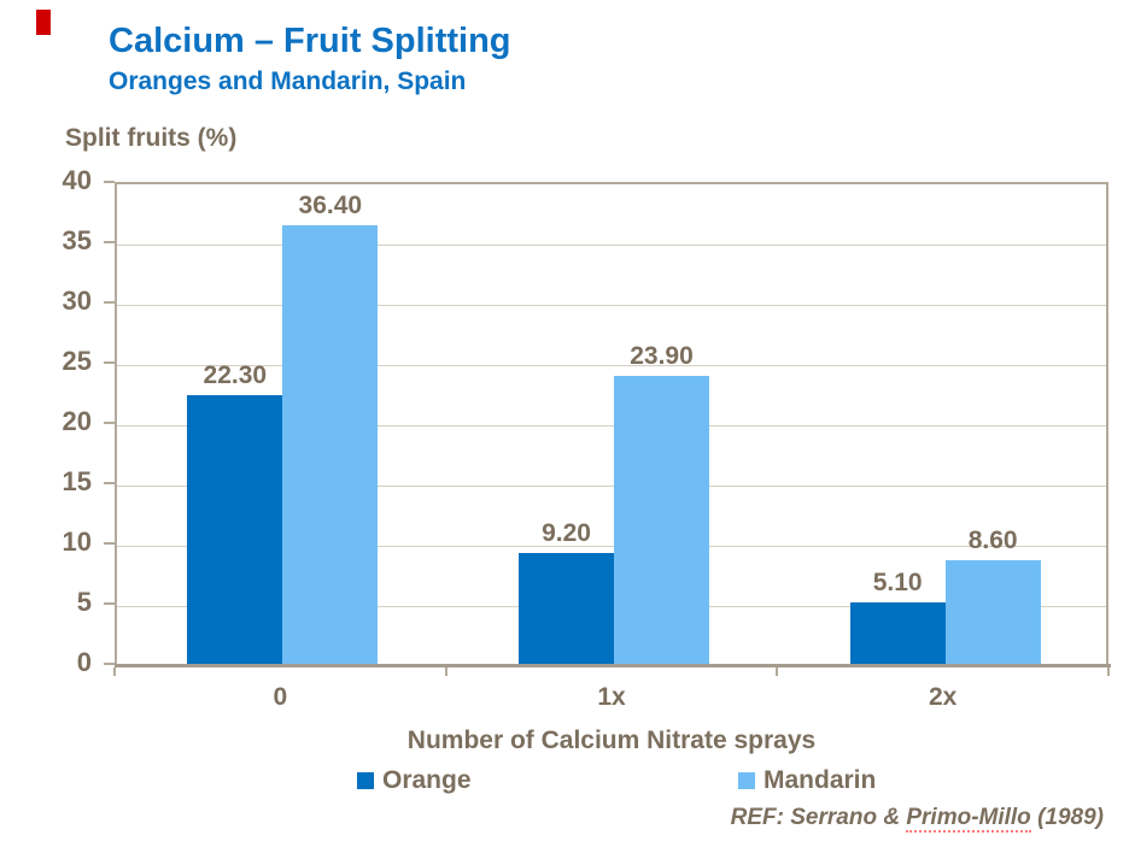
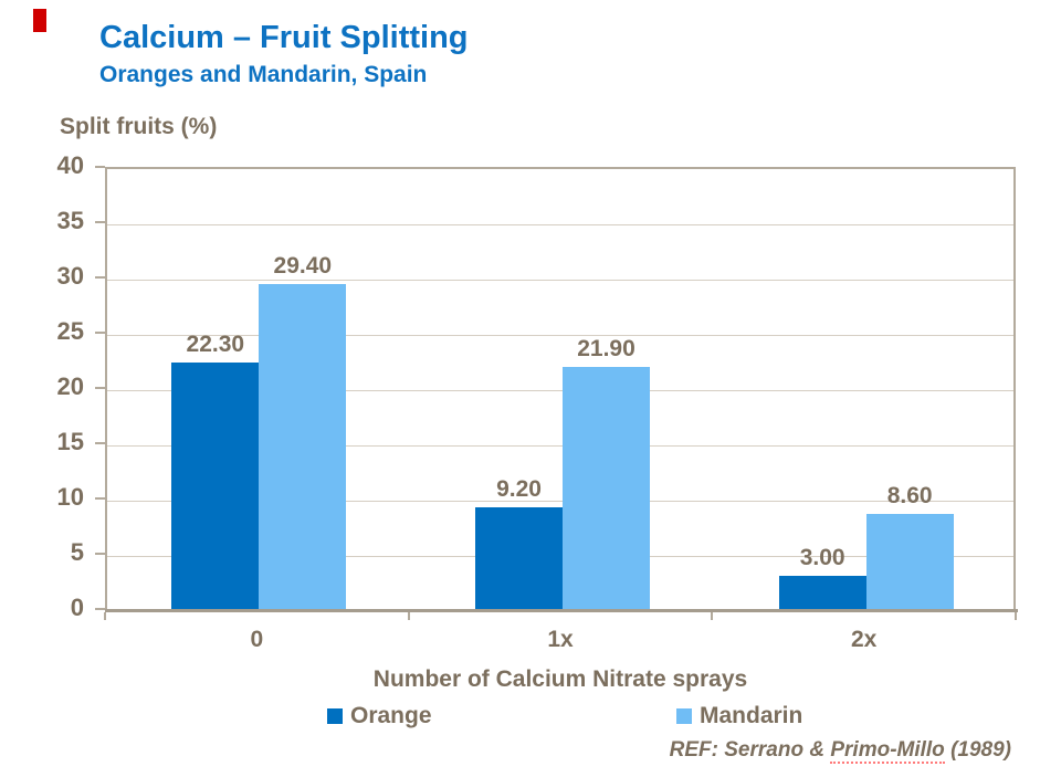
Mandarin/0: 36.40 -> 29.40
Mandarin/1x: 23.90 -> 21.90
Orange/2x: 5.10 -> 3.00
